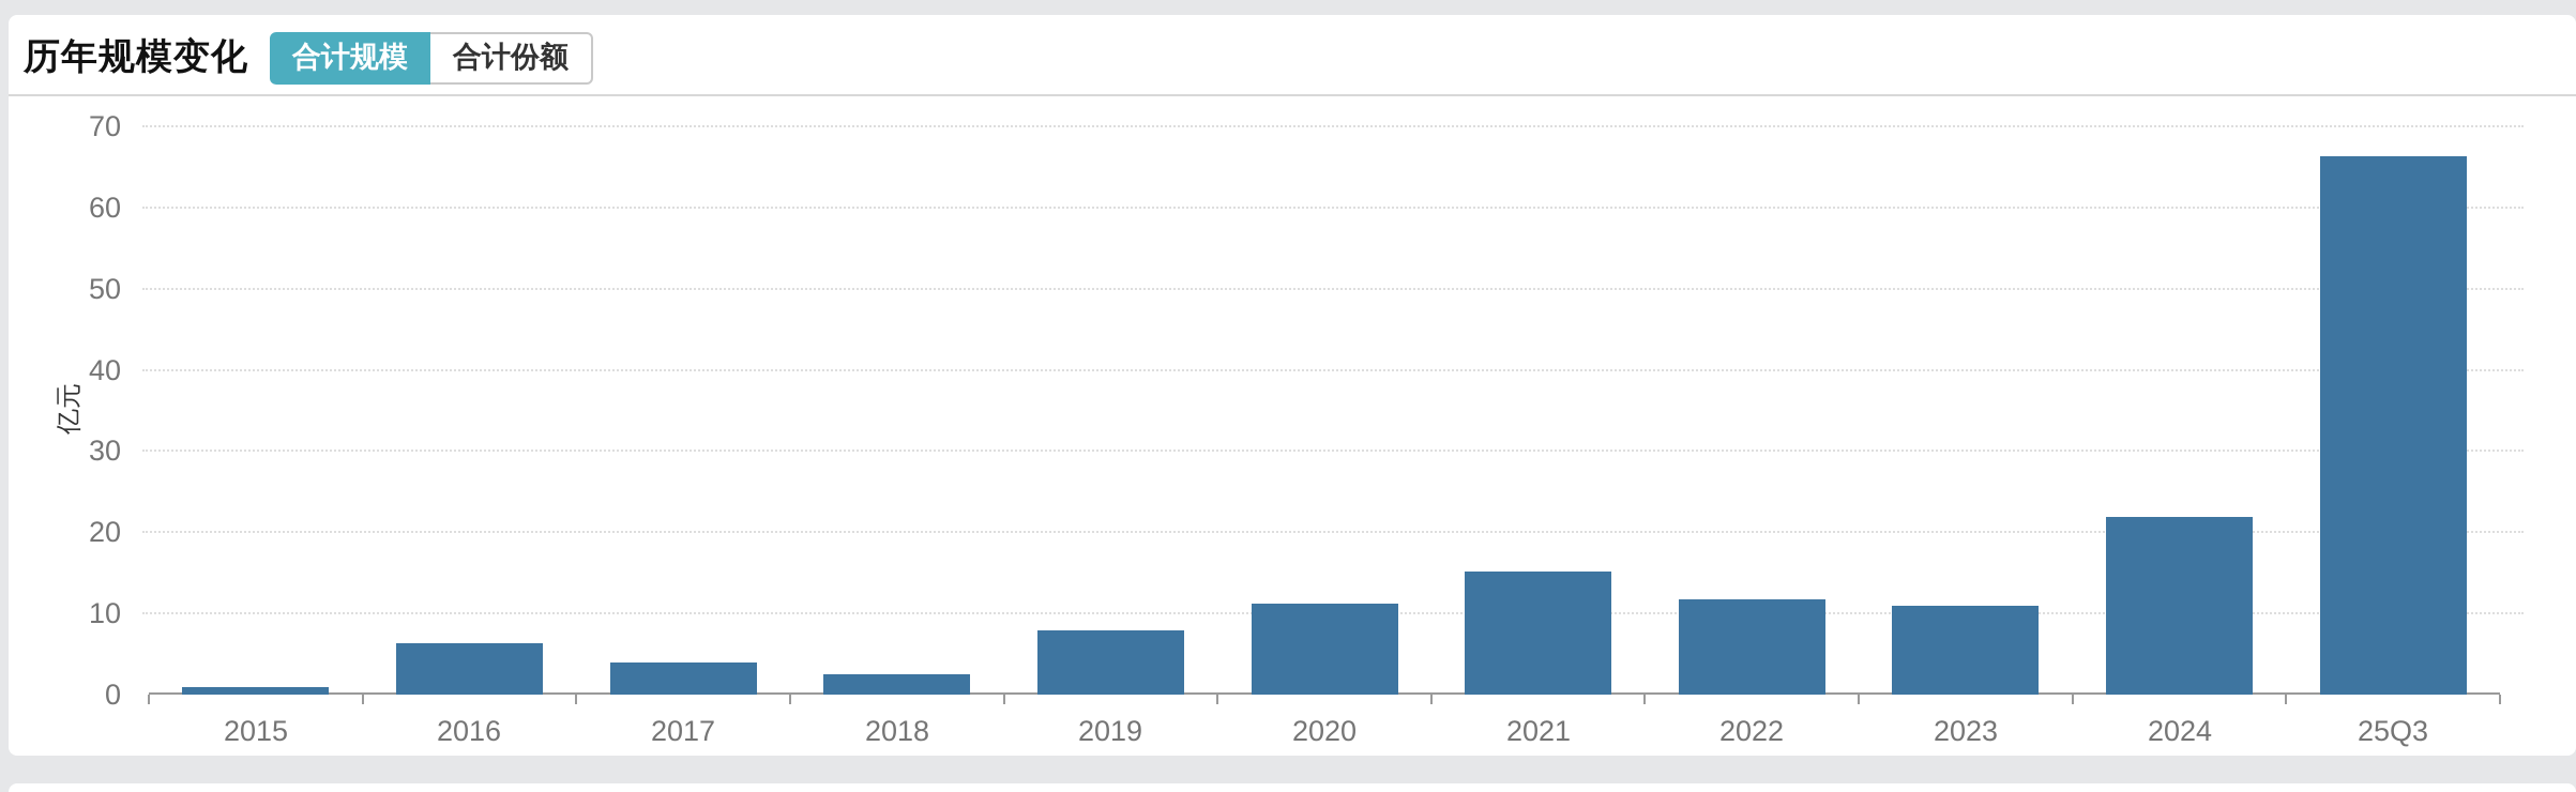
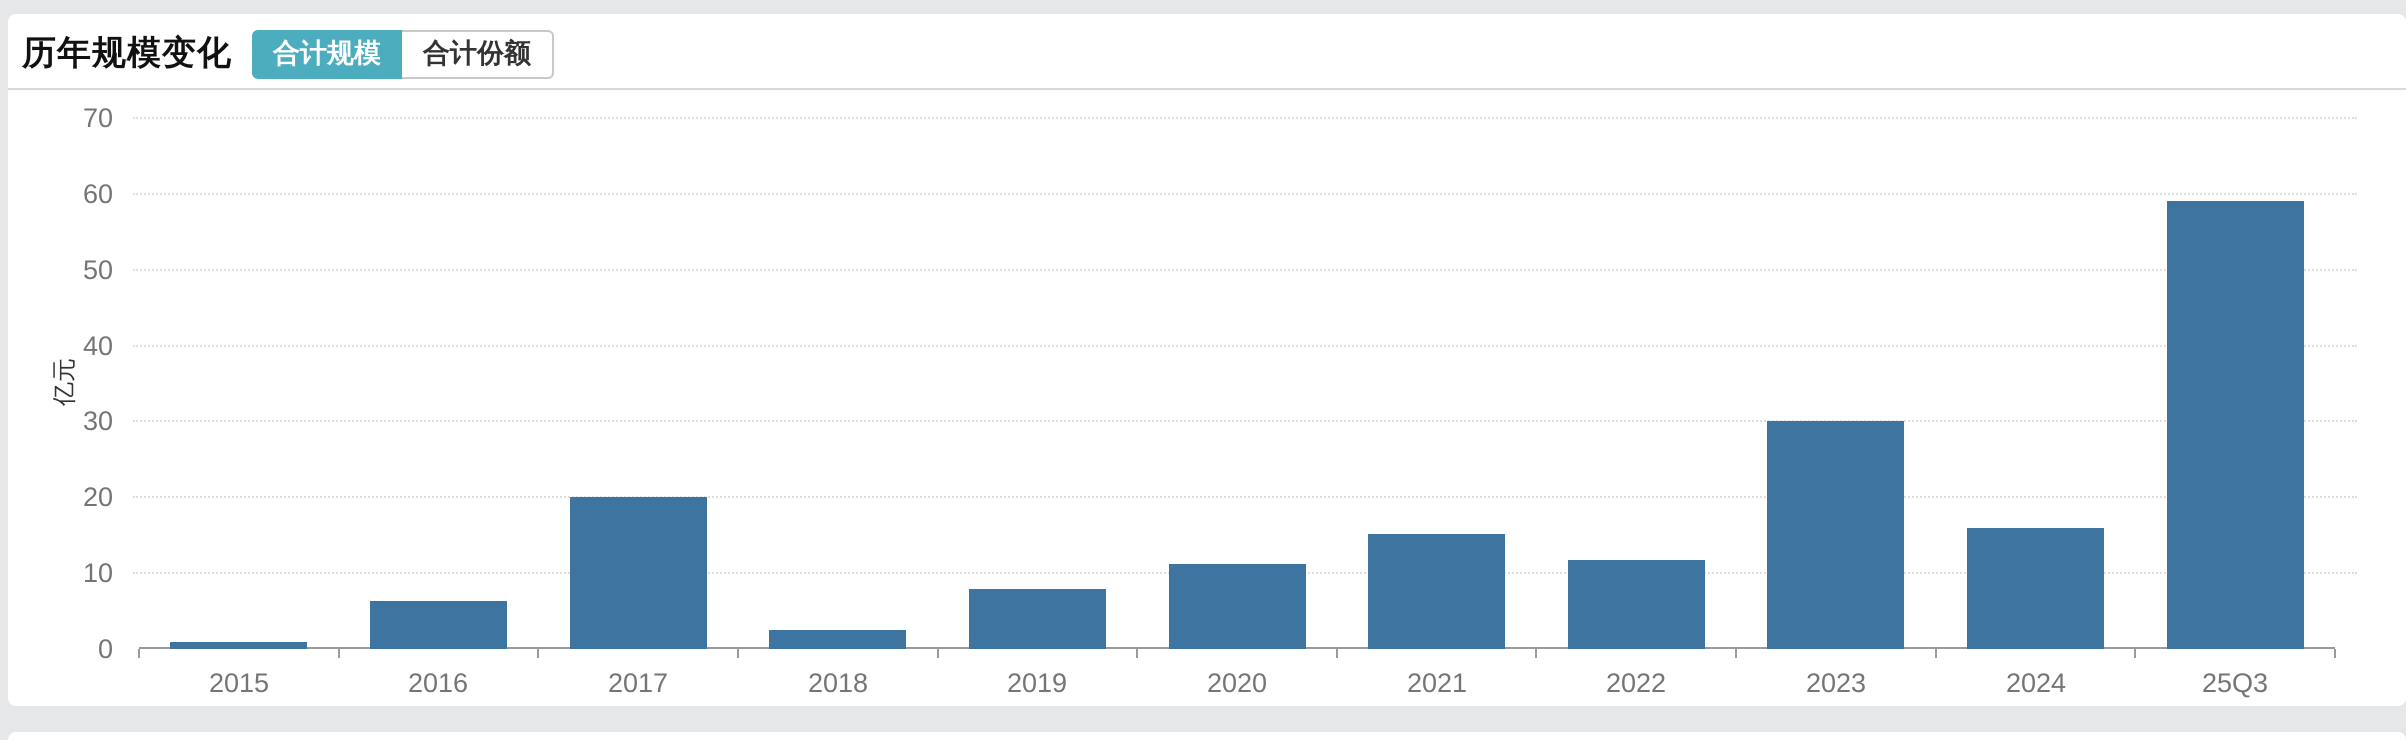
2017: 4 -> 20
2023: 11 -> 30
2024: 22 -> 16
25Q3: 66 -> 59
